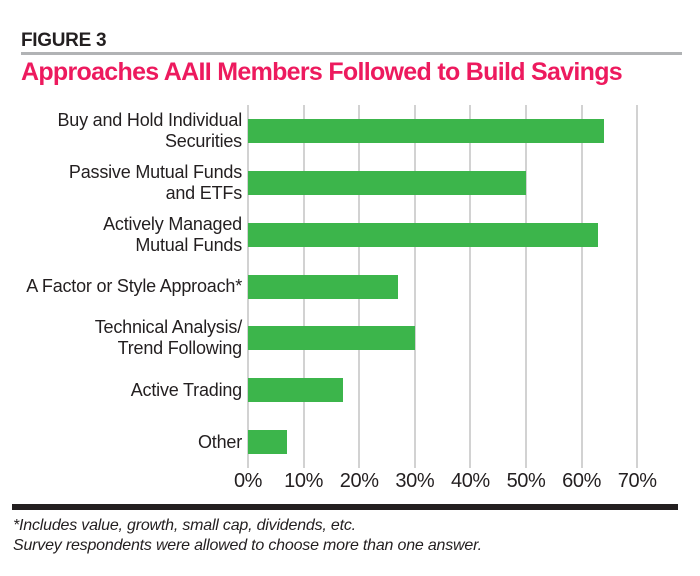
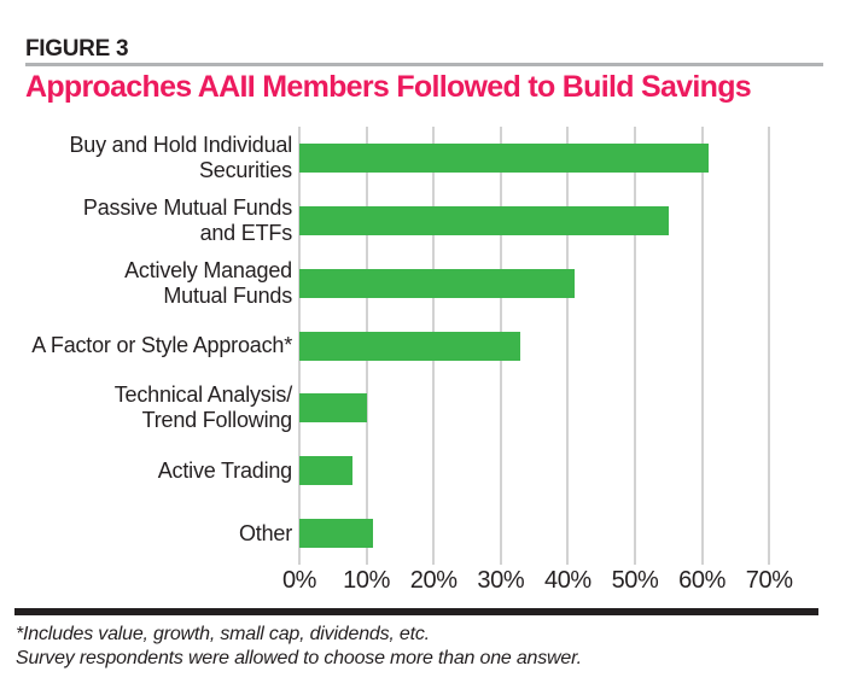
Buy and Hold Individual Securities: 64% -> 61%
Passive Mutual Funds and ETFs: 50% -> 55%
Actively Managed Mutual Funds: 63% -> 41%
A Factor or Style Approach*: 27% -> 33%
Technical Analysis/Trend Following: 30% -> 10%
Active Trading: 17% -> 8%
Other: 7% -> 11%
